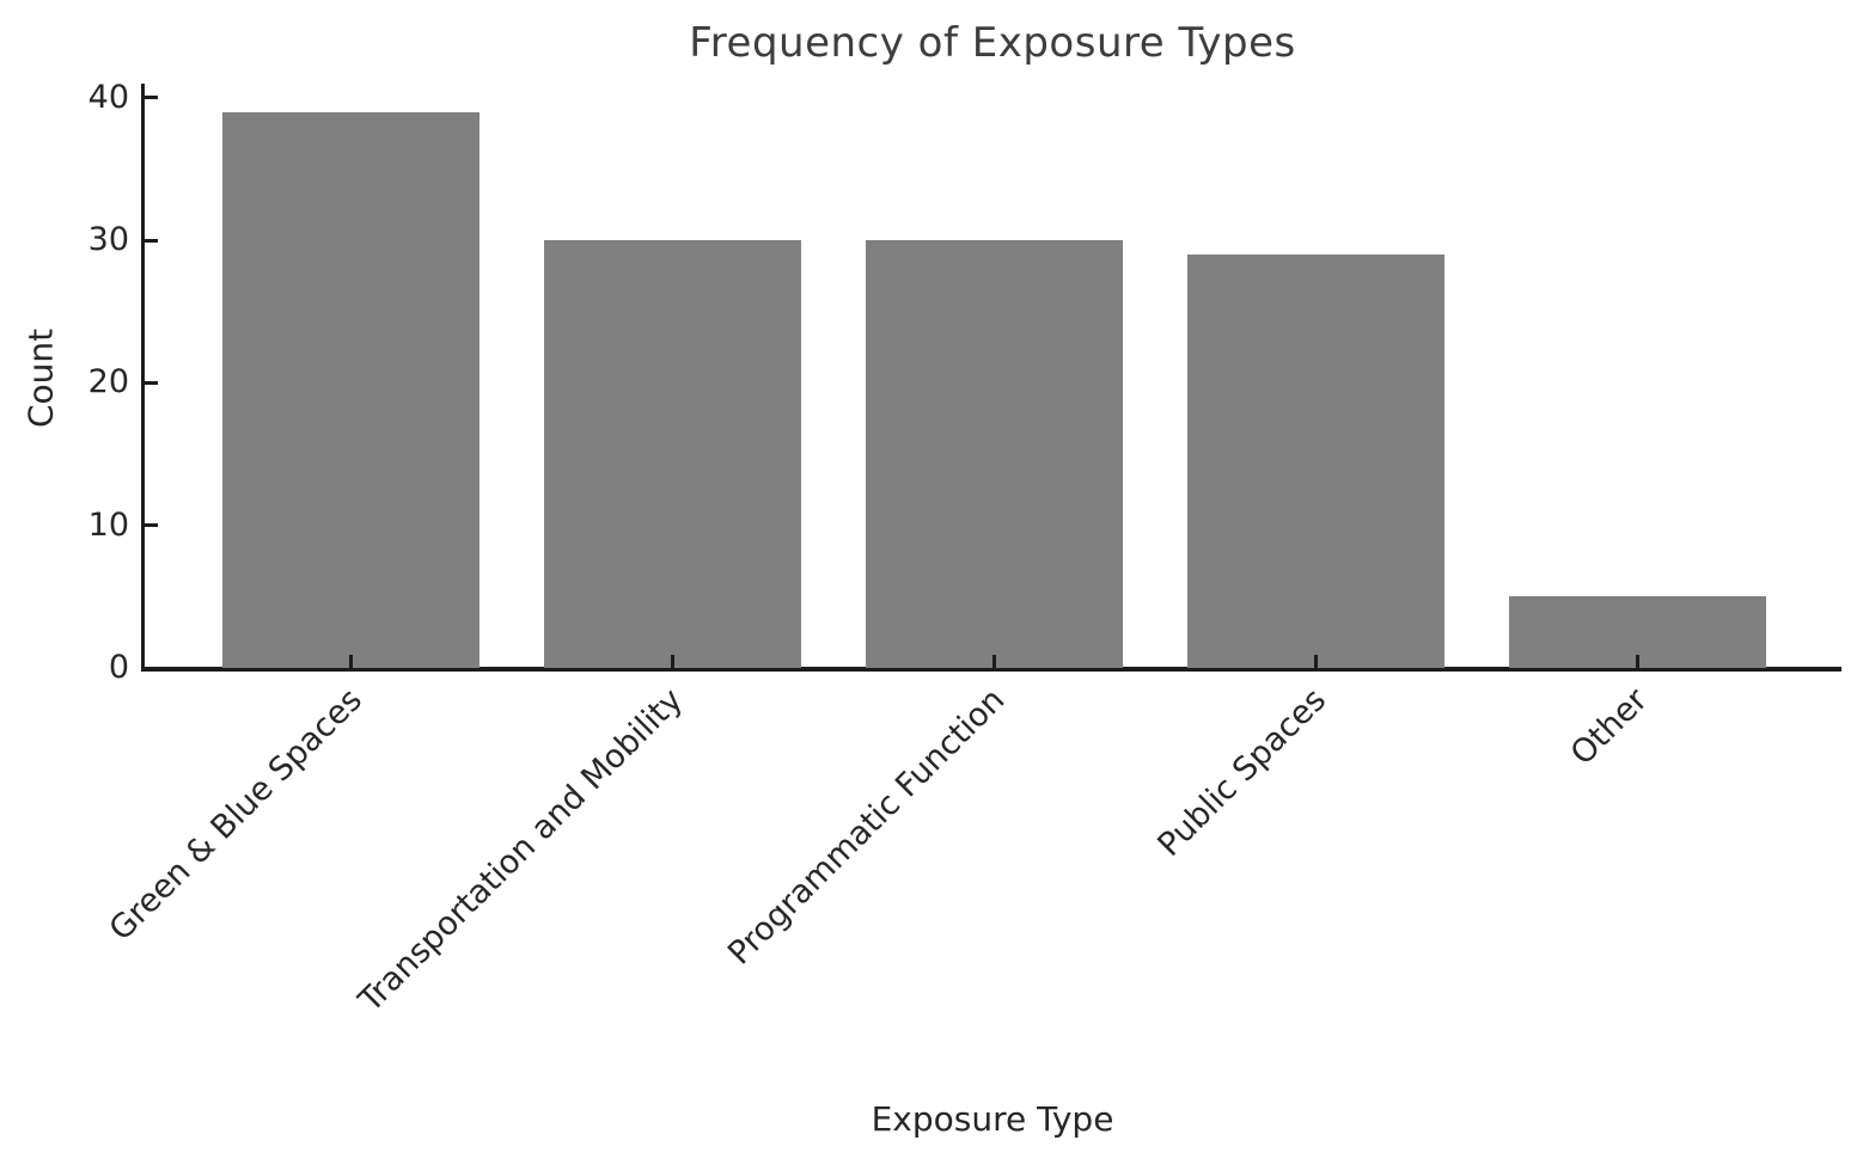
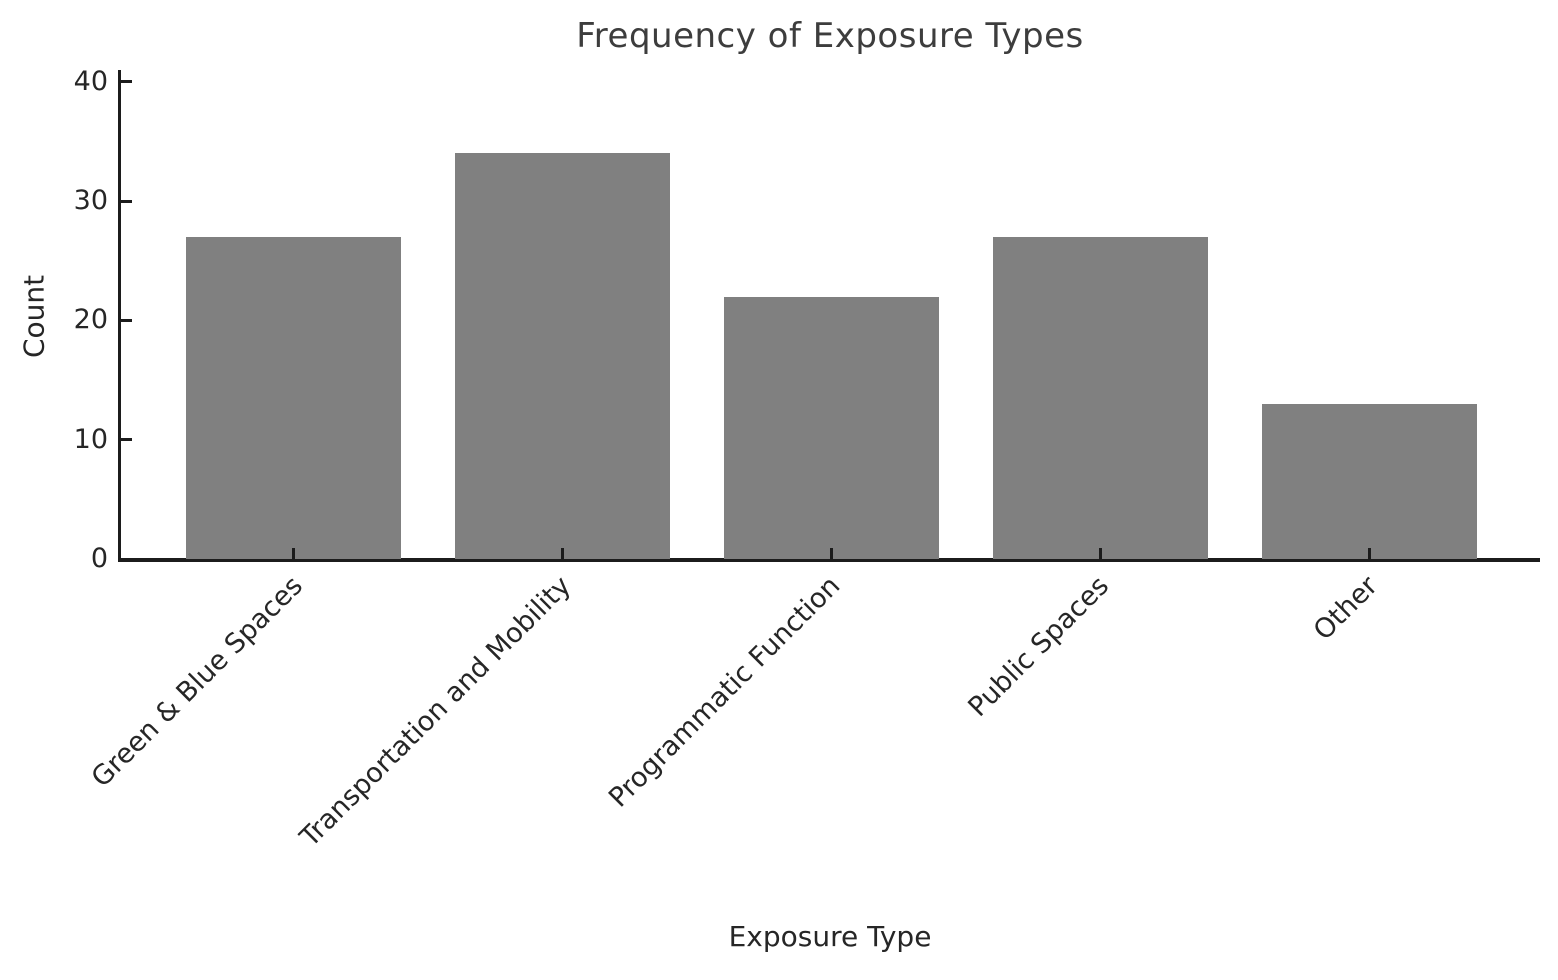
Green & Blue Spaces: 39 -> 27
Transportation and Mobility: 30 -> 34
Programmatic Function: 30 -> 22
Public Spaces: 29 -> 27
Other: 5 -> 13
